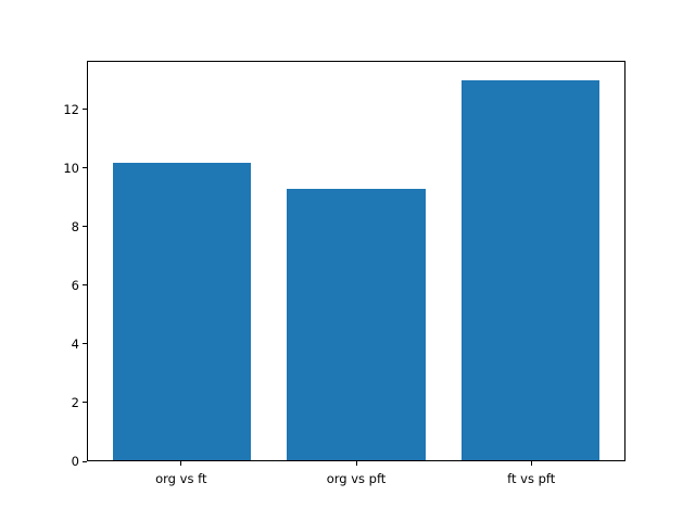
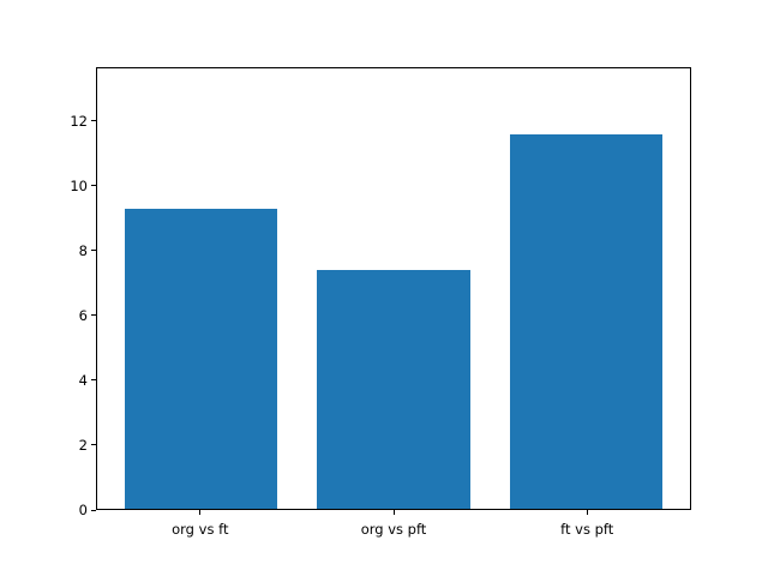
org vs ft: 10.2 -> 9.3
org vs pft: 9.3 -> 7.4
ft vs pft: 13.0 -> 11.6
